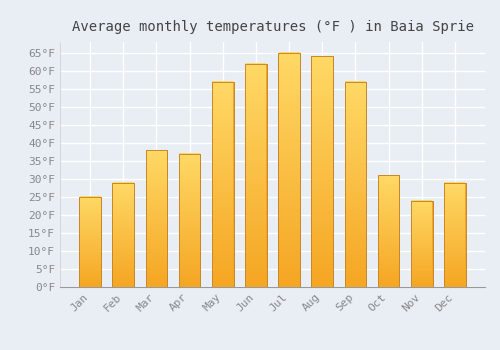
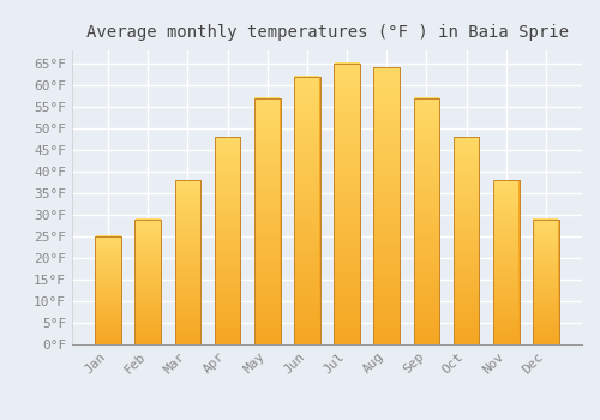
Apr: 37°F -> 48°F
Oct: 31°F -> 48°F
Nov: 24°F -> 38°F
